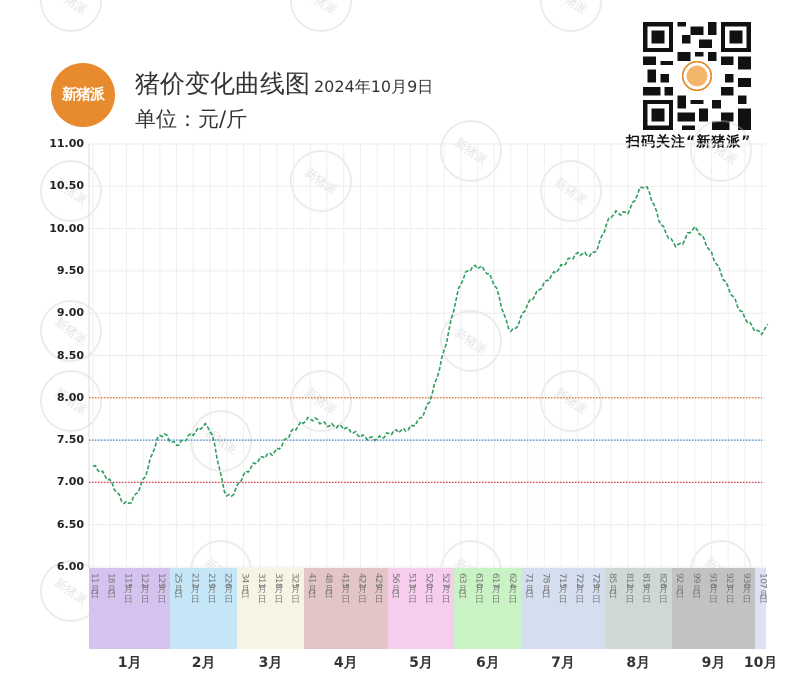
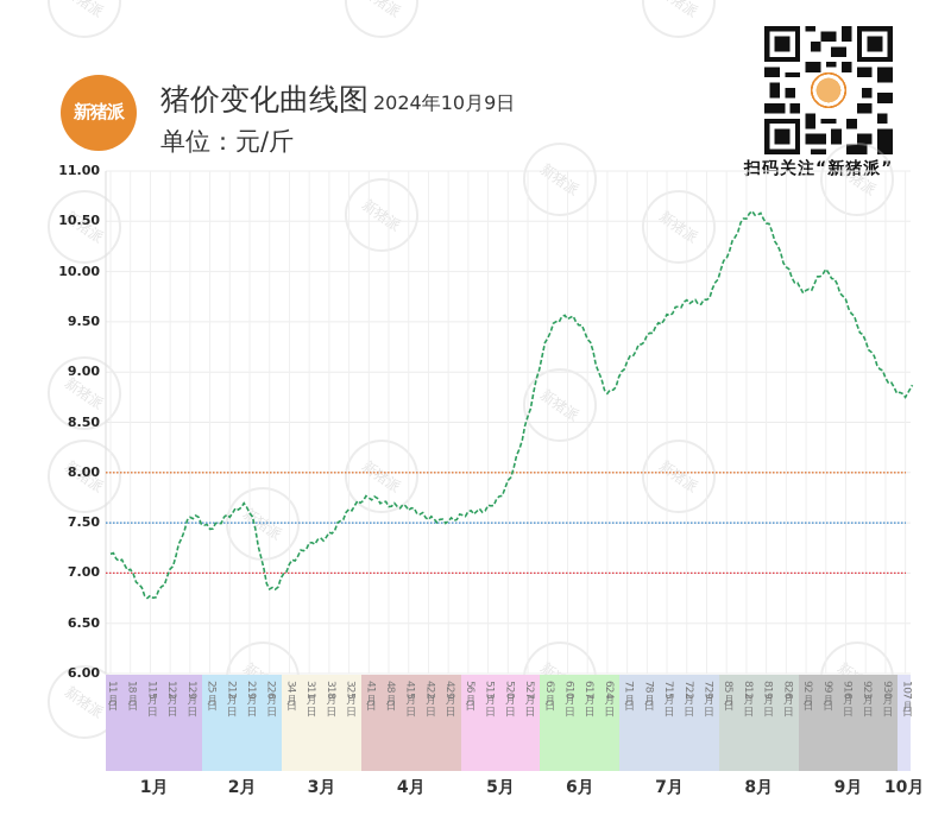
8月12日: 10.2 -> 10.6
